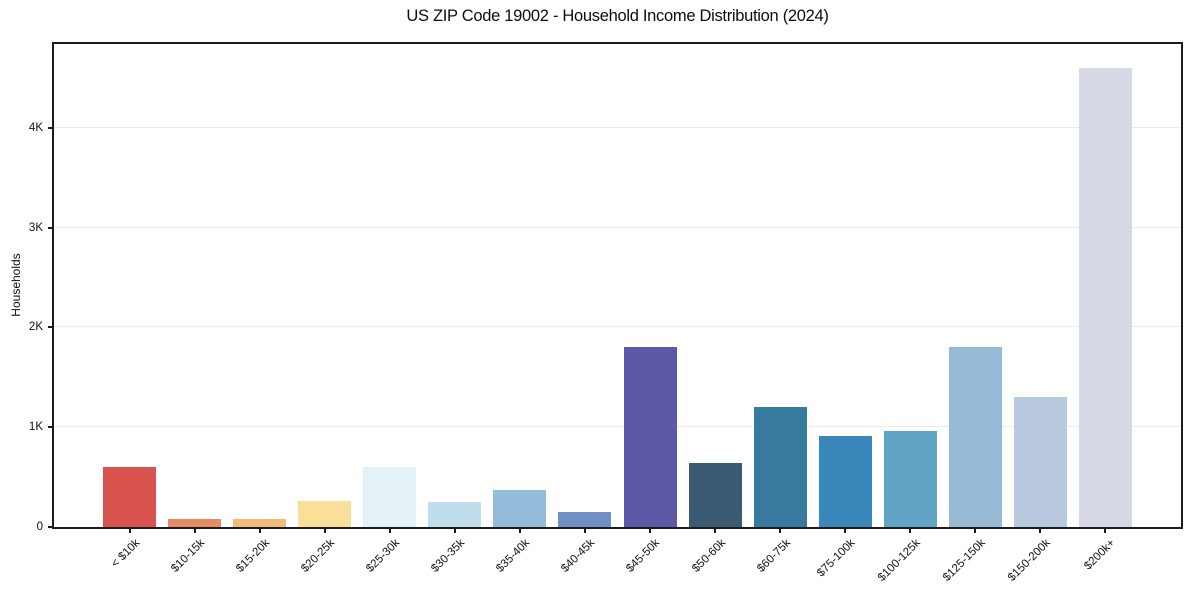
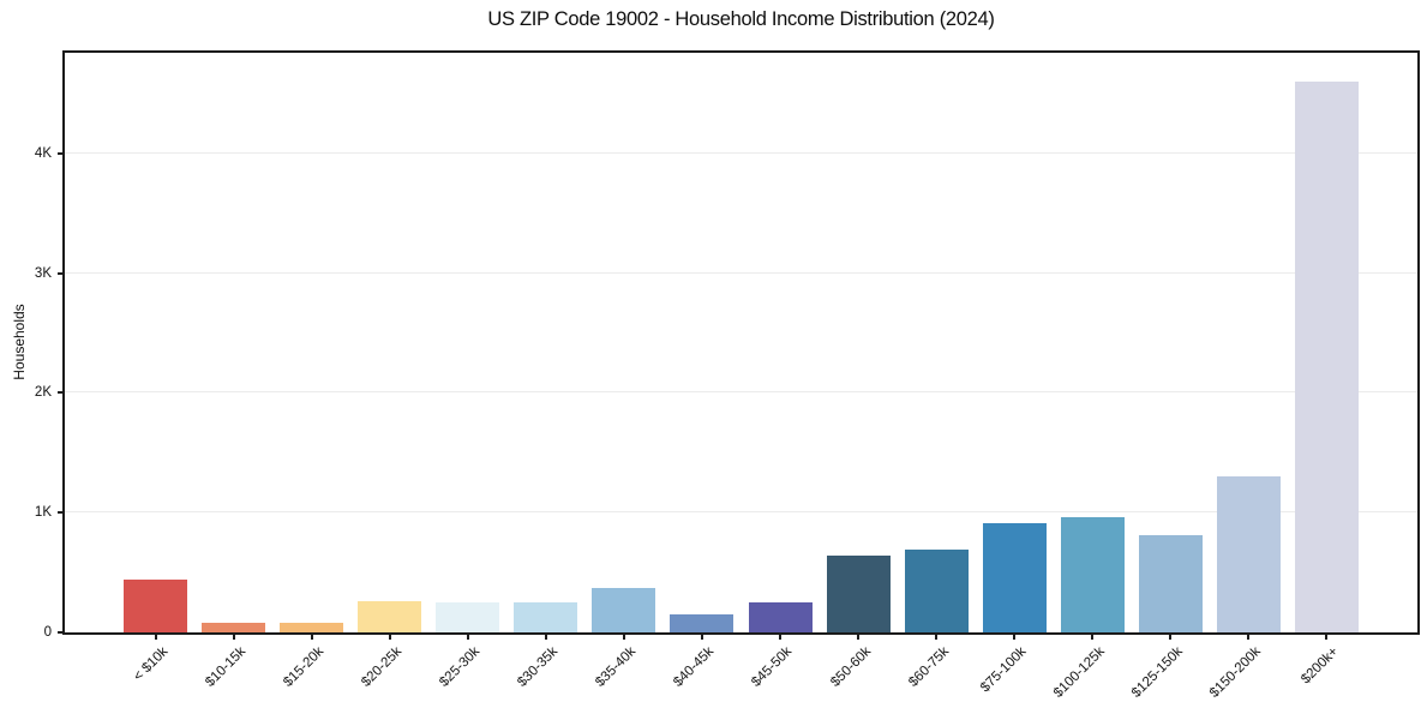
< $10k: 0.6K -> 0.4K
$25-30k: 0.6K -> 0.2K
$45-50k: 1.8K -> 0.2K
$60-75k: 1.2K -> 0.7K
$125-150k: 1.8K -> 0.8K
